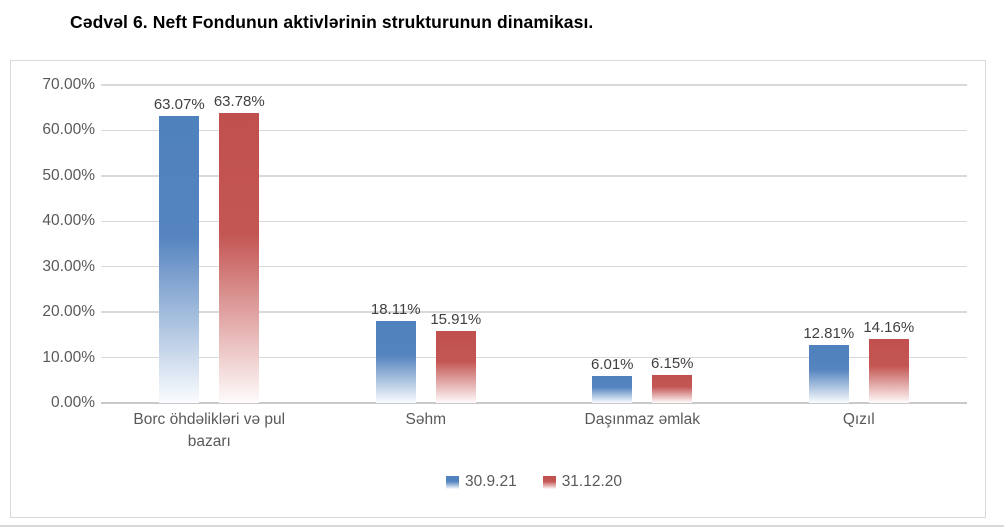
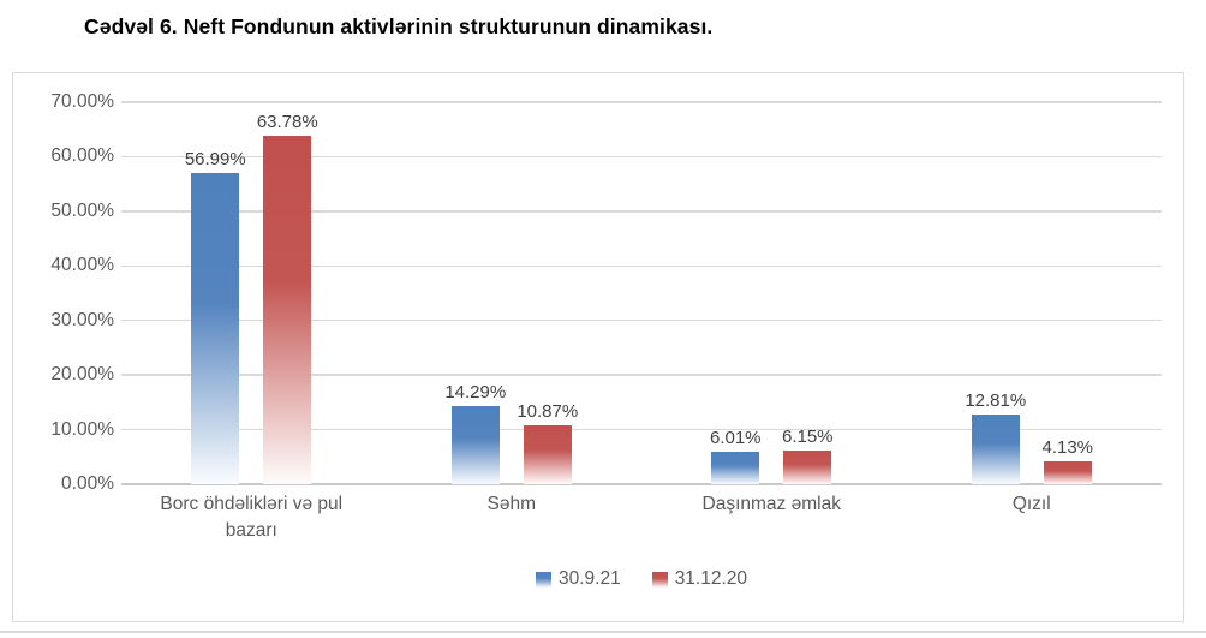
30.9.21/Borc öhdəlikləri və pul bazarı: 63.07% -> 56.99%
30.9.21/Səhm: 18.11% -> 14.29%
31.12.20/Səhm: 15.91% -> 10.87%
31.12.20/Qızıl: 14.16% -> 4.13%
